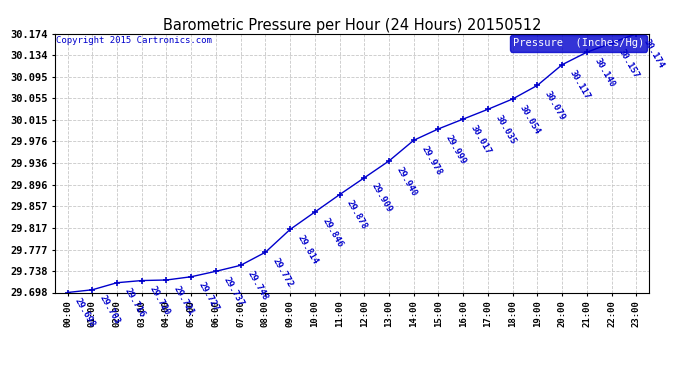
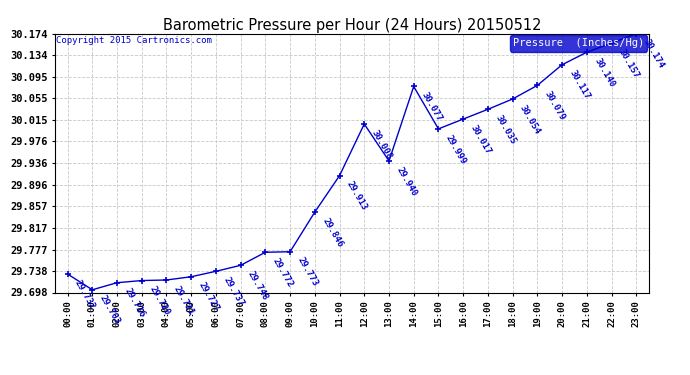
00:00: 29.698 -> 29.732
09:00: 29.814 -> 29.773
11:00: 29.878 -> 29.913
12:00: 29.909 -> 30.008
14:00: 29.978 -> 30.077
